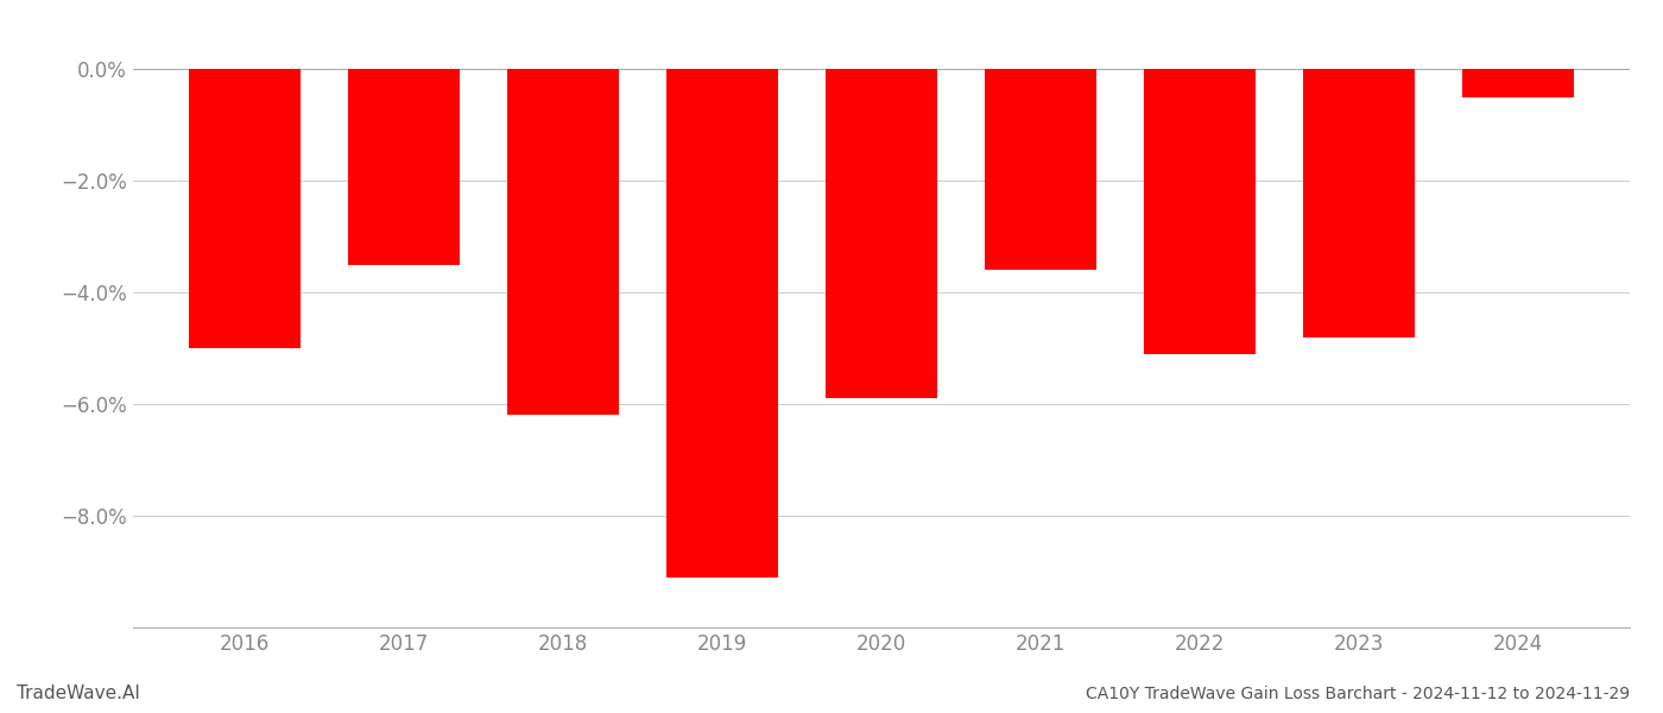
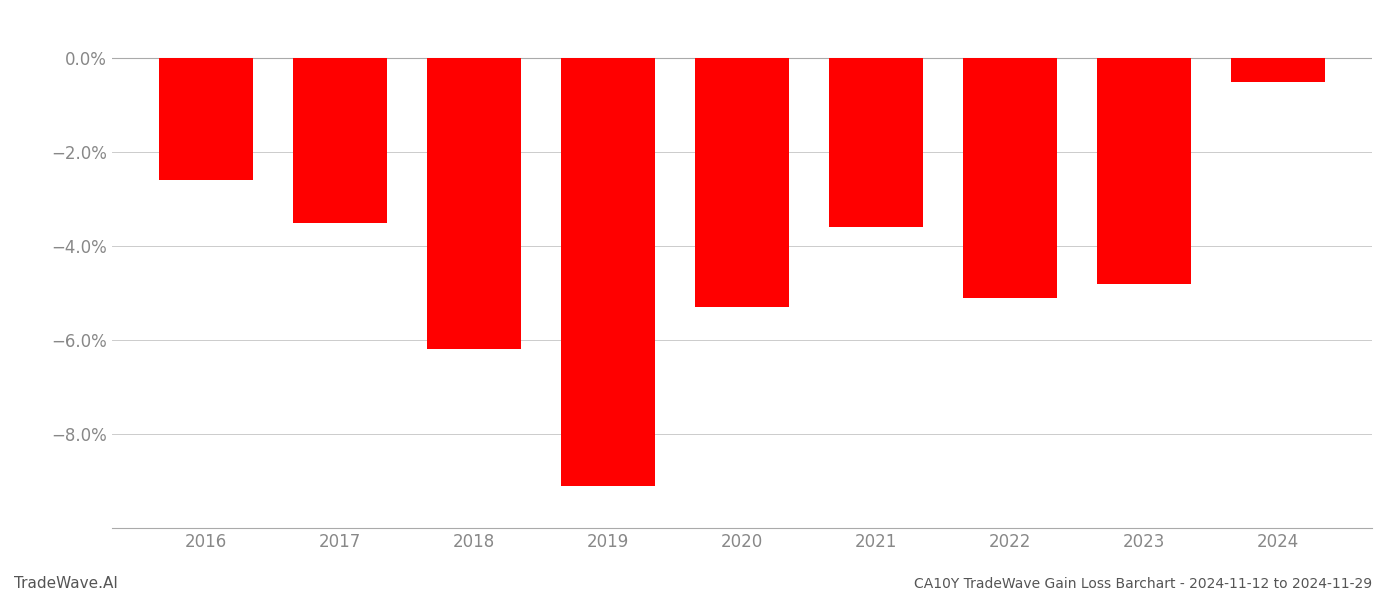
2016: -5.0% -> -2.6%
2020: -5.9% -> -5.3%
